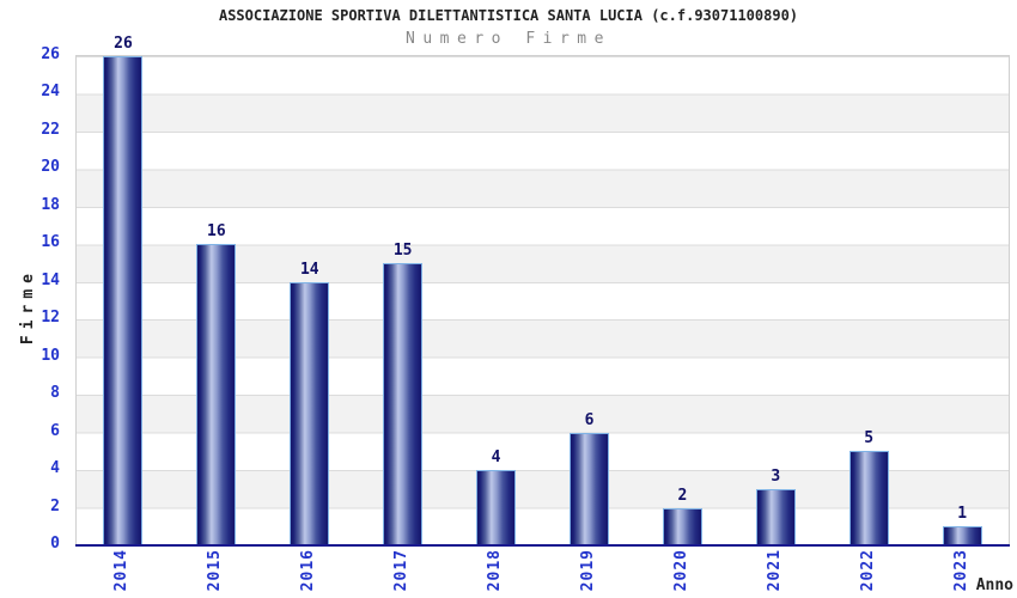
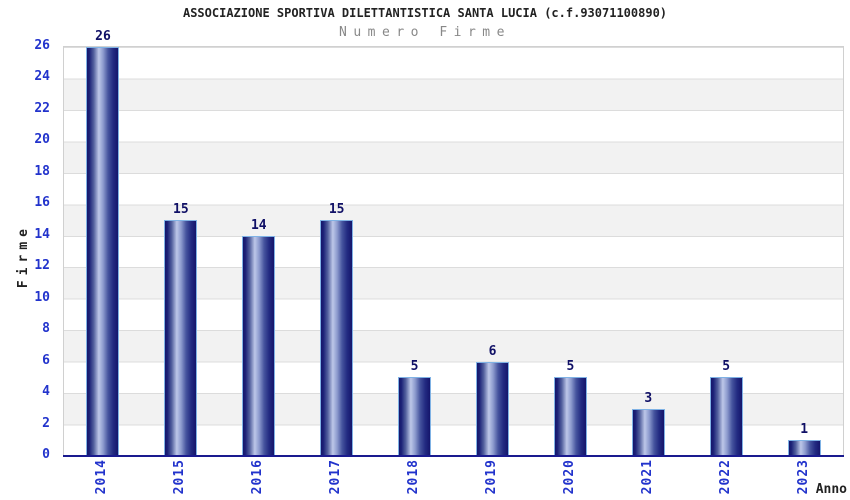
2015: 16 -> 15
2018: 4 -> 5
2020: 2 -> 5
